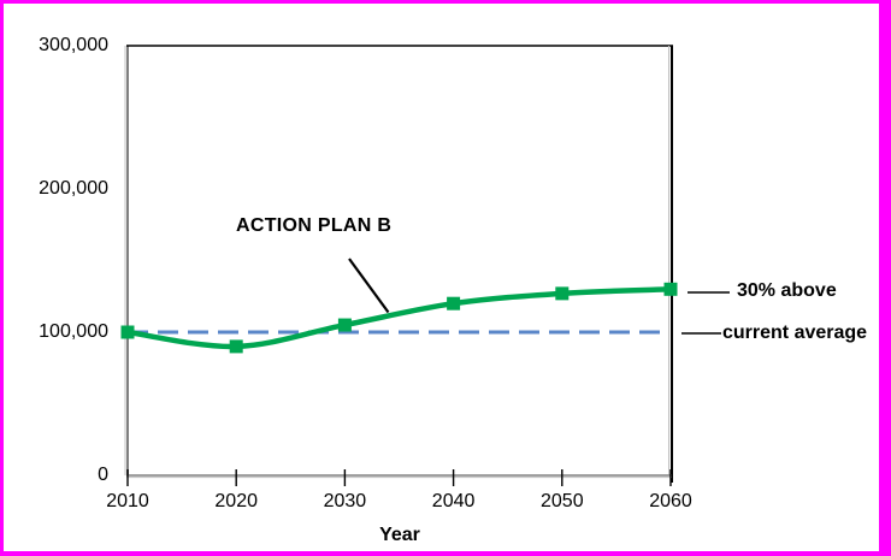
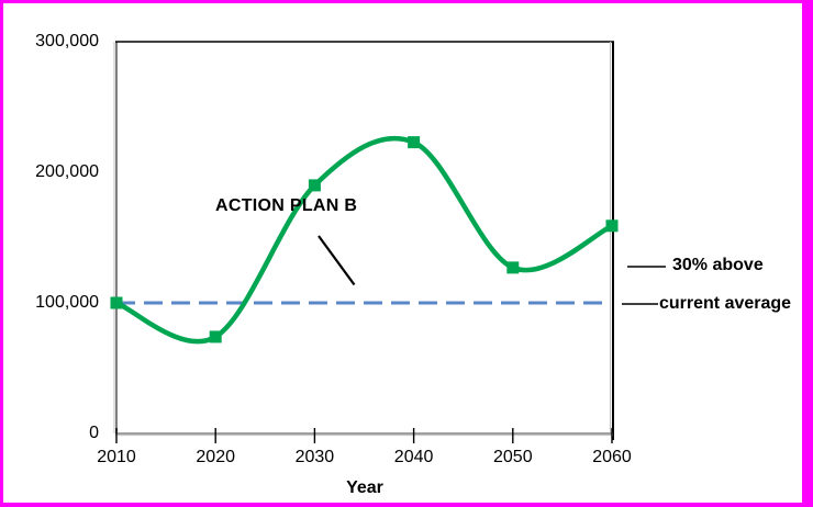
2020: 90000 -> 74000
2030: 105000 -> 190000
2040: 120000 -> 223000
2060: 130000 -> 159000
